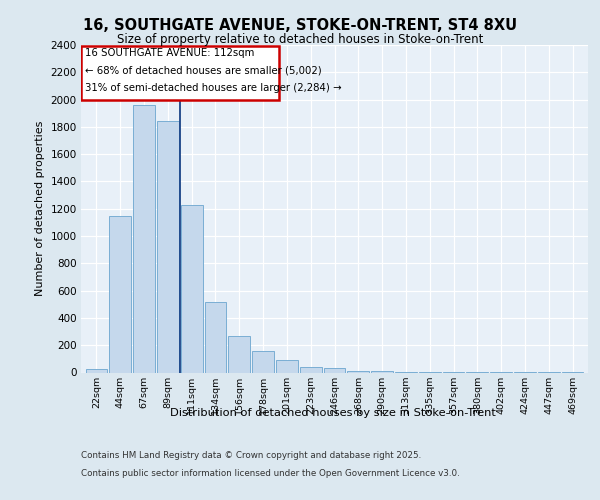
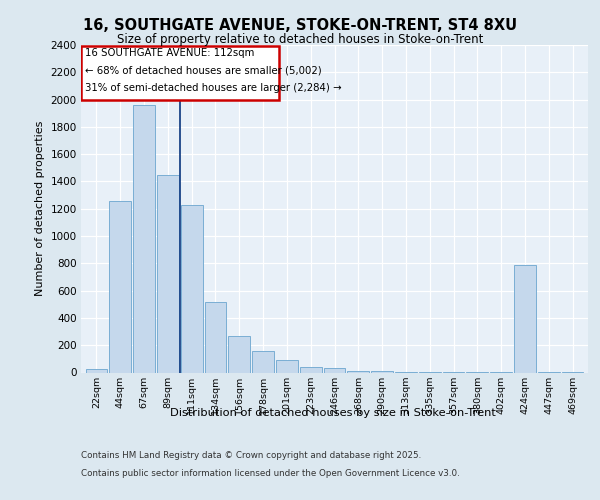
44sqm: 1150 -> 1260
89sqm: 1840 -> 1450
424sqm: 0 -> 790
